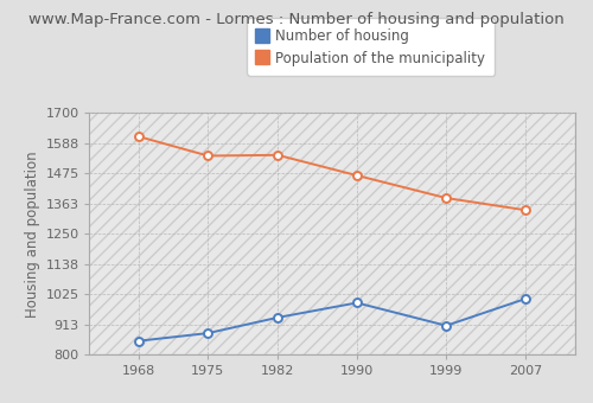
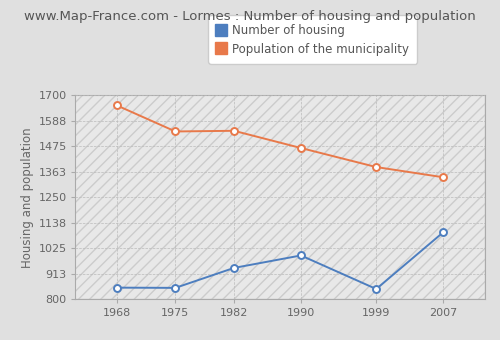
Population of the municipality/1968: 1612 -> 1655
Number of housing/1975: 880 -> 850
Number of housing/1999: 908 -> 845
Number of housing/2007: 1008 -> 1095
